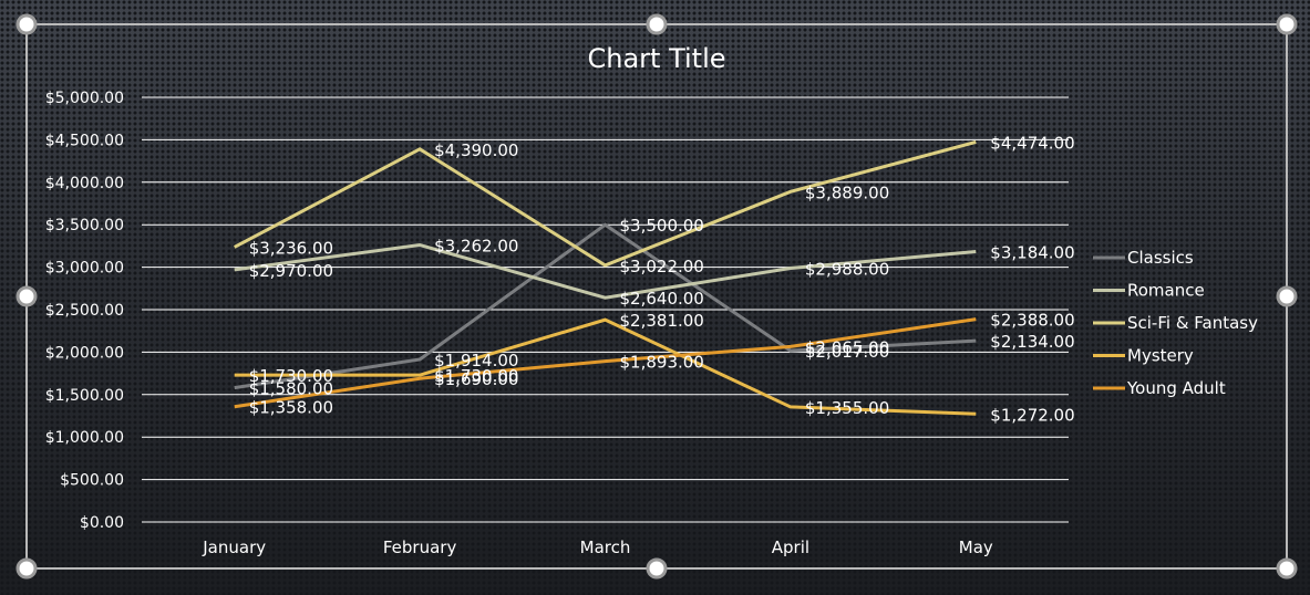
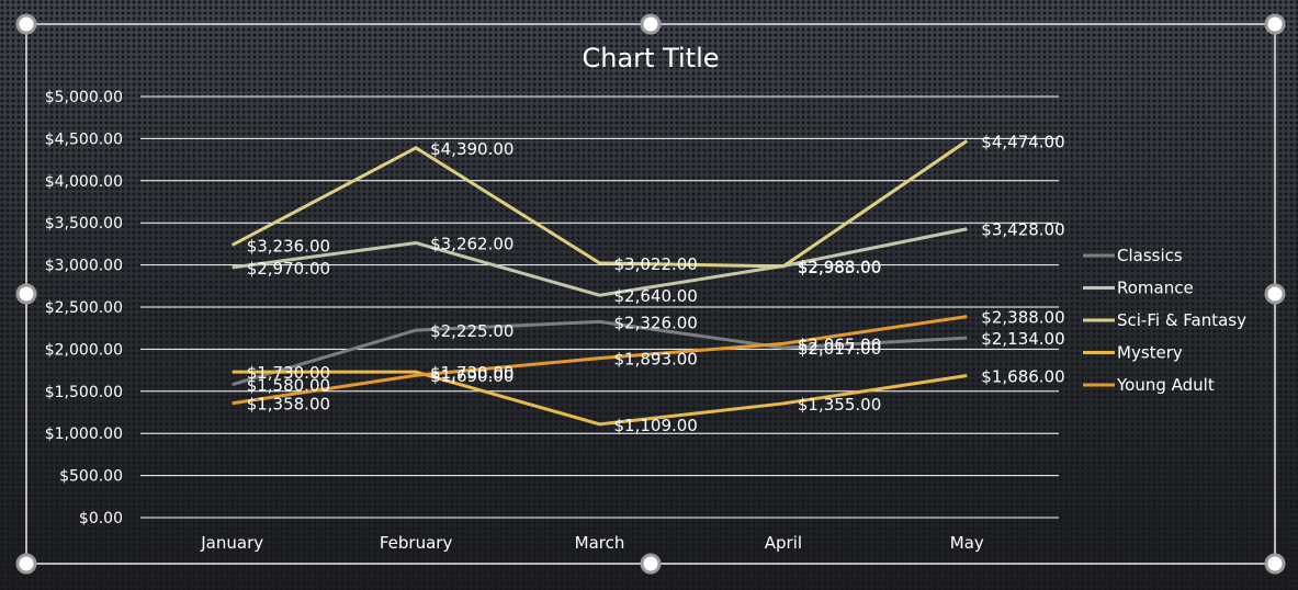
Classics/February: $1,914.00 -> $2,225.00
Classics/March: $3,500.00 -> $2,326.00
Mystery/March: $2,381.00 -> $1,109.00
Sci-Fi & Fantasy/April: $3,889.00 -> $2,983.00
Romance/May: $3,184.00 -> $3,428.00
Mystery/May: $1,272.00 -> $1,686.00
